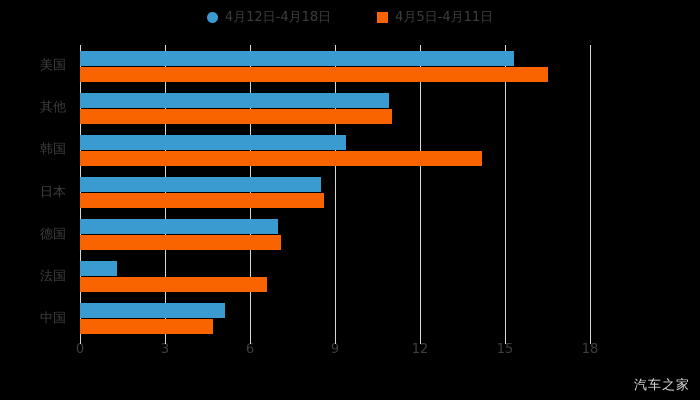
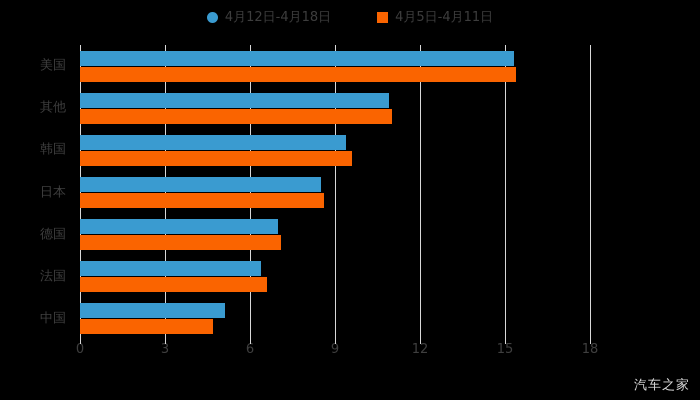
4月5日-4月11日/美国: 16.5 -> 15.4
4月5日-4月11日/韩国: 14.2 -> 9.6
4月12日-4月18日/法国: 1.3 -> 6.4
